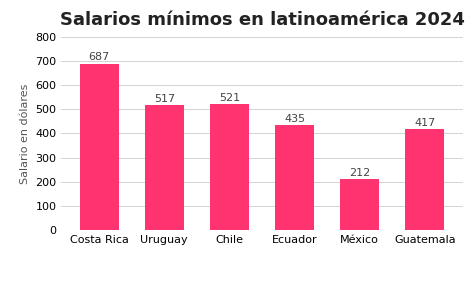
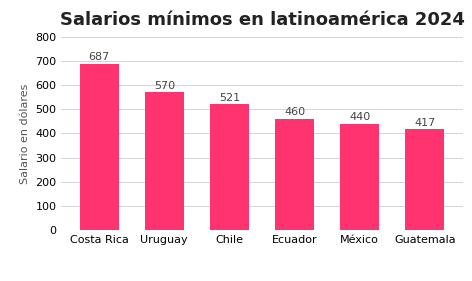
Uruguay: 517 -> 570
Ecuador: 435 -> 460
México: 212 -> 440
